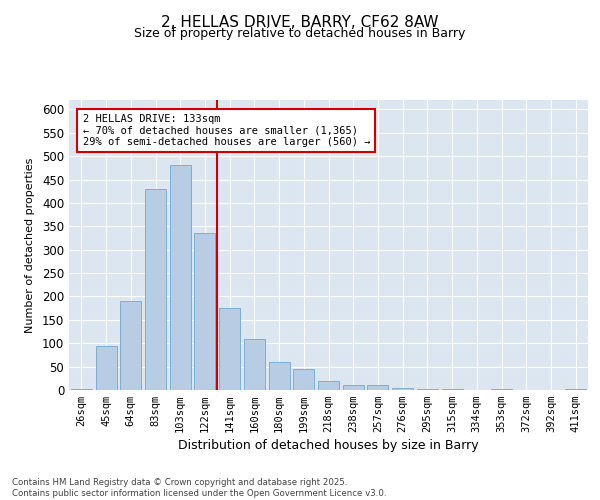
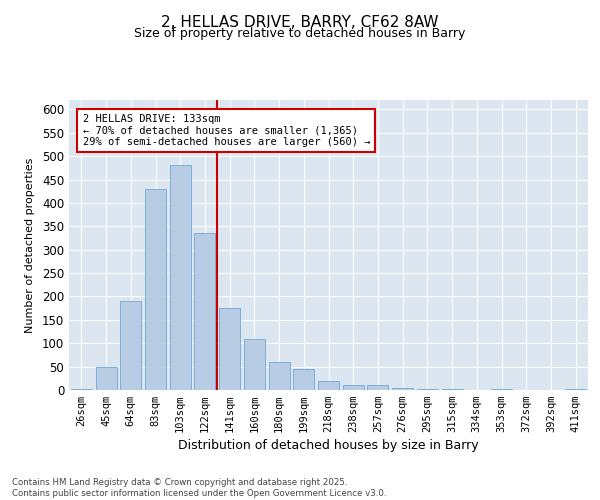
45sqm: 95 -> 50
